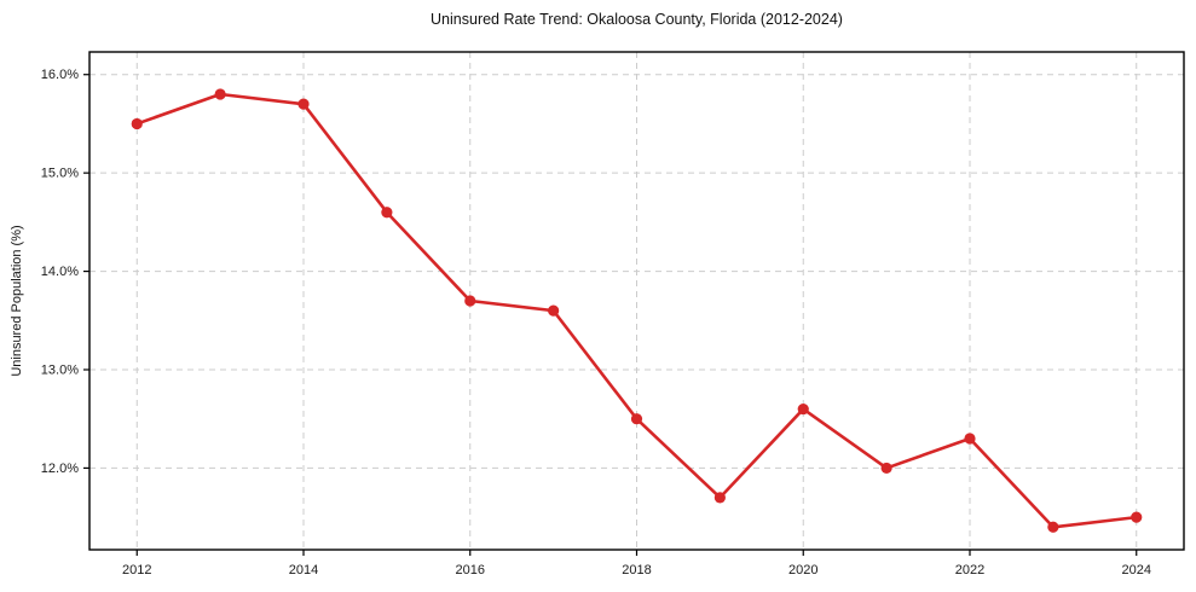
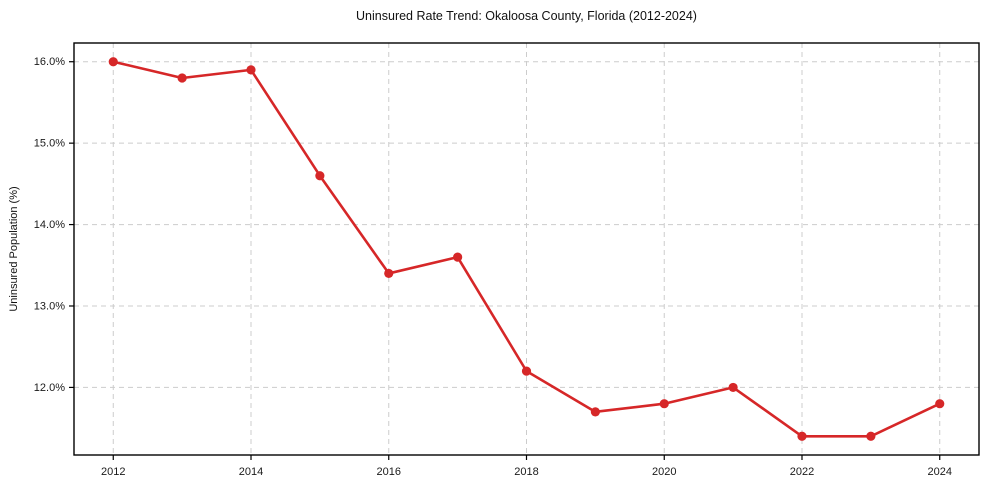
2012: 15.5% -> 16.0%
2014: 15.7% -> 15.9%
2016: 13.7% -> 13.4%
2018: 12.5% -> 12.2%
2020: 12.6% -> 11.8%
2022: 12.3% -> 11.4%
2024: 11.5% -> 11.8%
